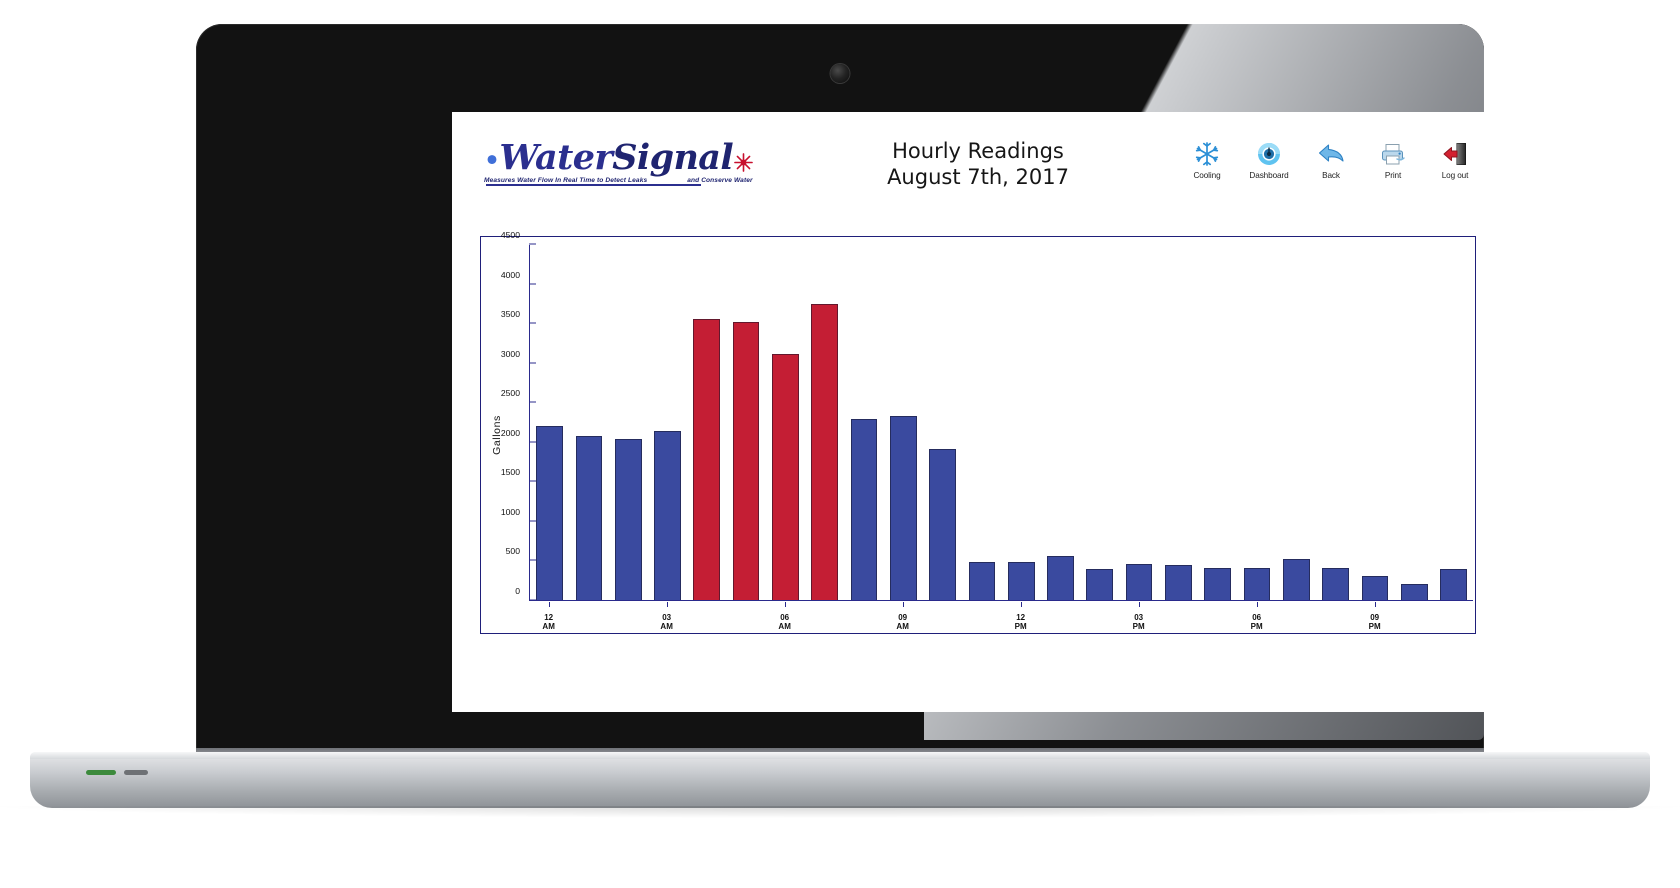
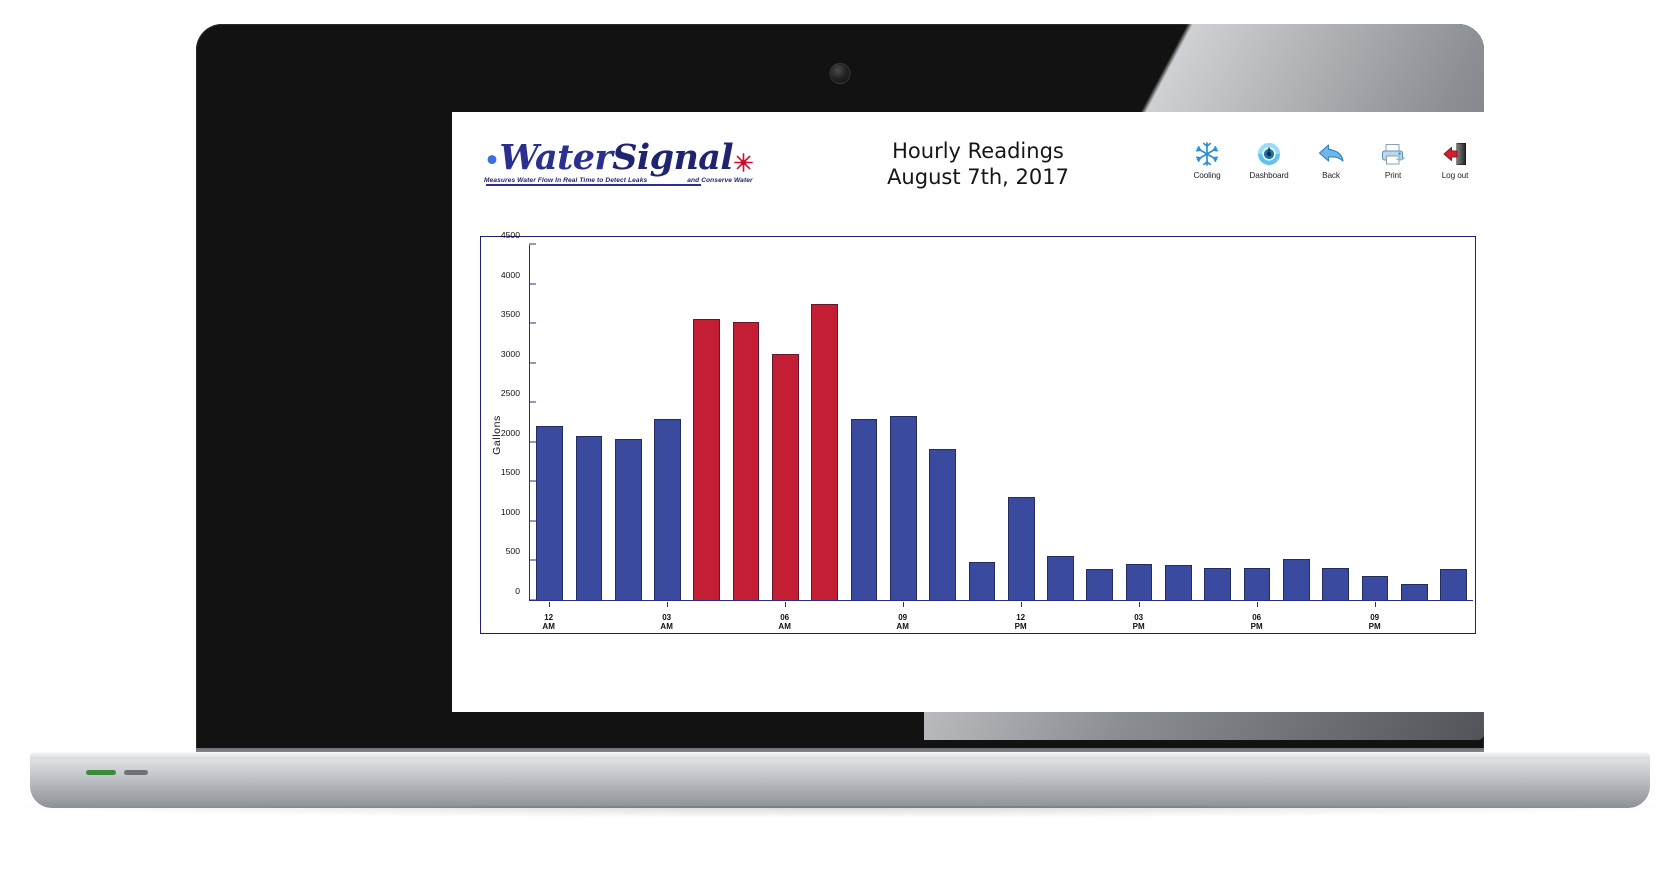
03 AM: 2100 -> 2300
12 PM: 500 -> 1300
